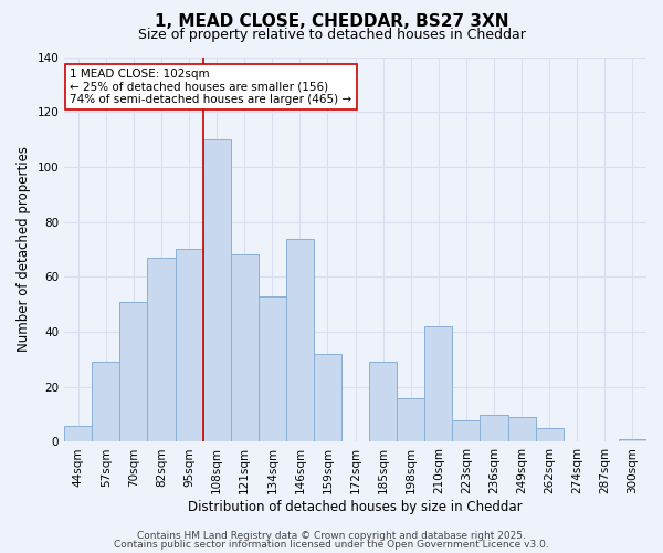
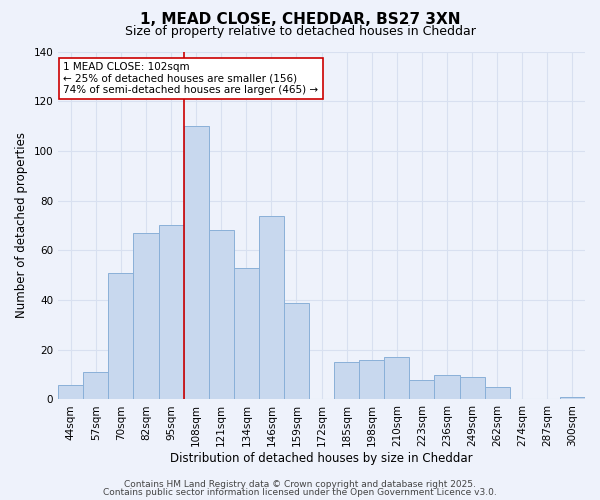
57sqm: 29 -> 11
159sqm: 32 -> 39
185sqm: 29 -> 15
210sqm: 42 -> 17
